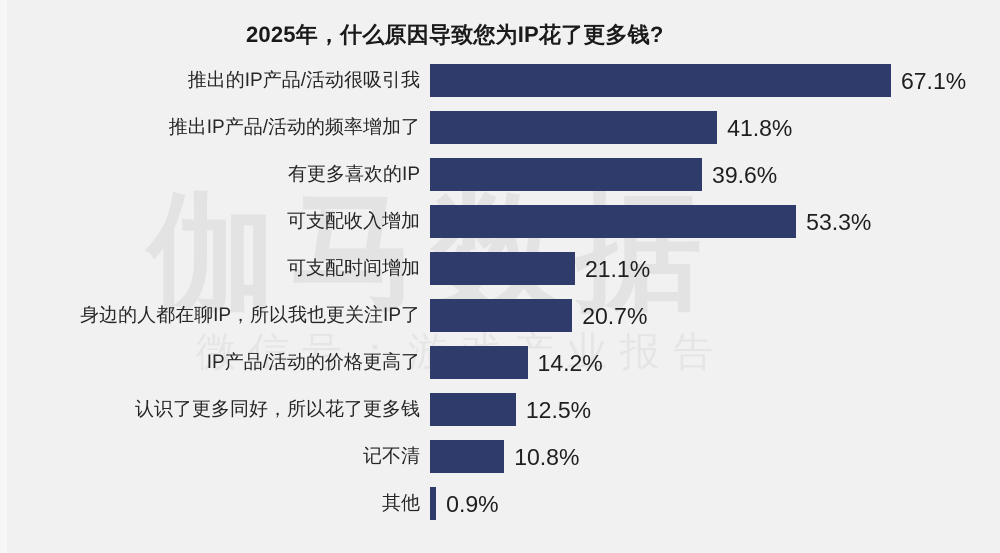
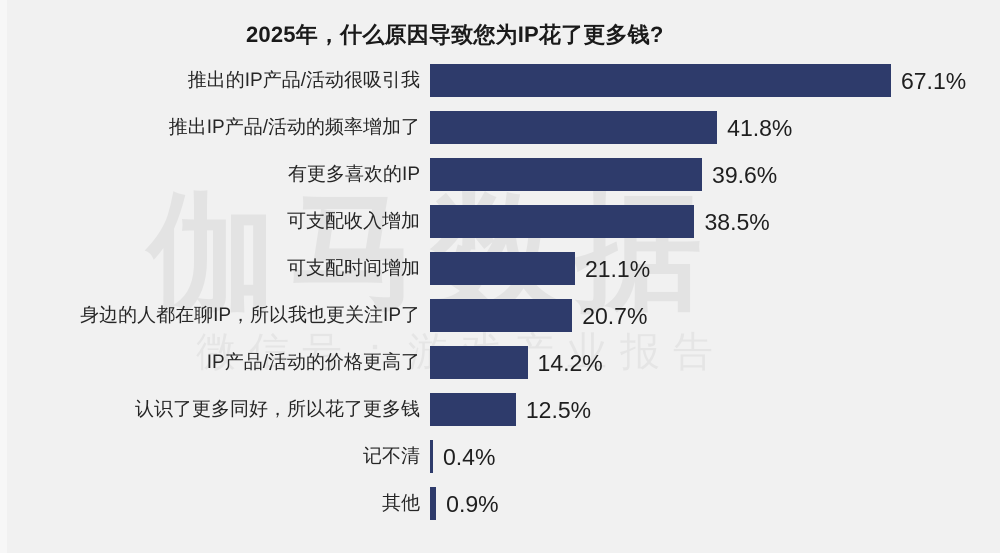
可支配收入增加: 53.3% -> 38.5%
记不清: 10.8% -> 0.4%
